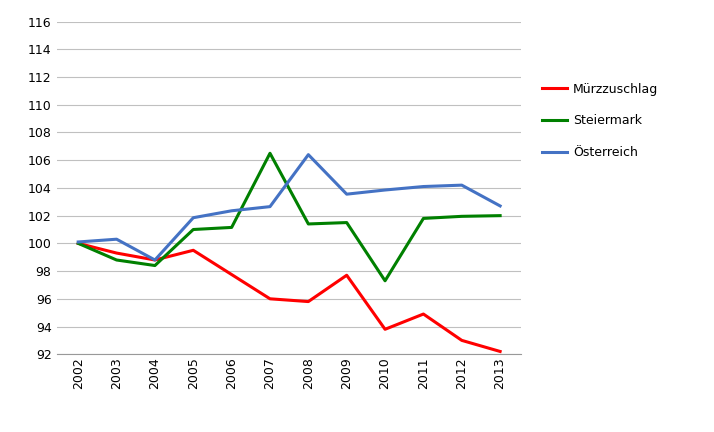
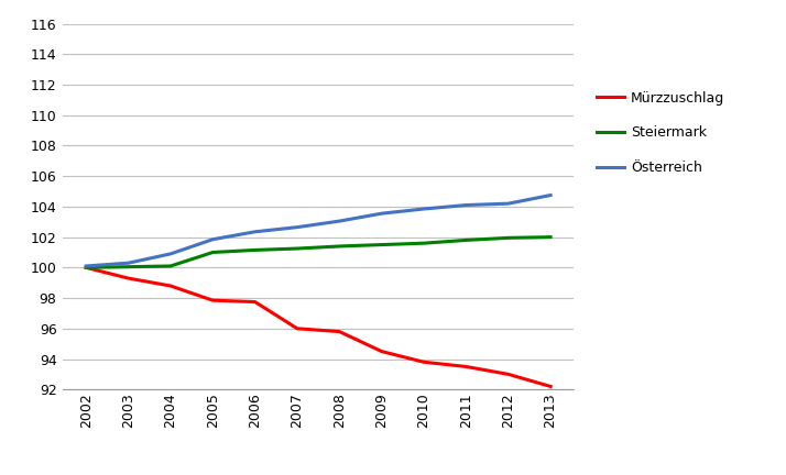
Steiermark/2003: 98.8 -> 100.0
Steiermark/2004: 98.4 -> 100.1
Österreich/2004: 98.8 -> 100.9
Mürzzuschlag/2005: 99.5 -> 97.8
Steiermark/2007: 106.5 -> 101.2
Österreich/2008: 106.4 -> 103.0
Mürzzuschlag/2009: 97.7 -> 94.5
Steiermark/2010: 97.3 -> 101.6
Mürzzuschlag/2011: 94.9 -> 93.5
Österreich/2013: 102.7 -> 104.8
